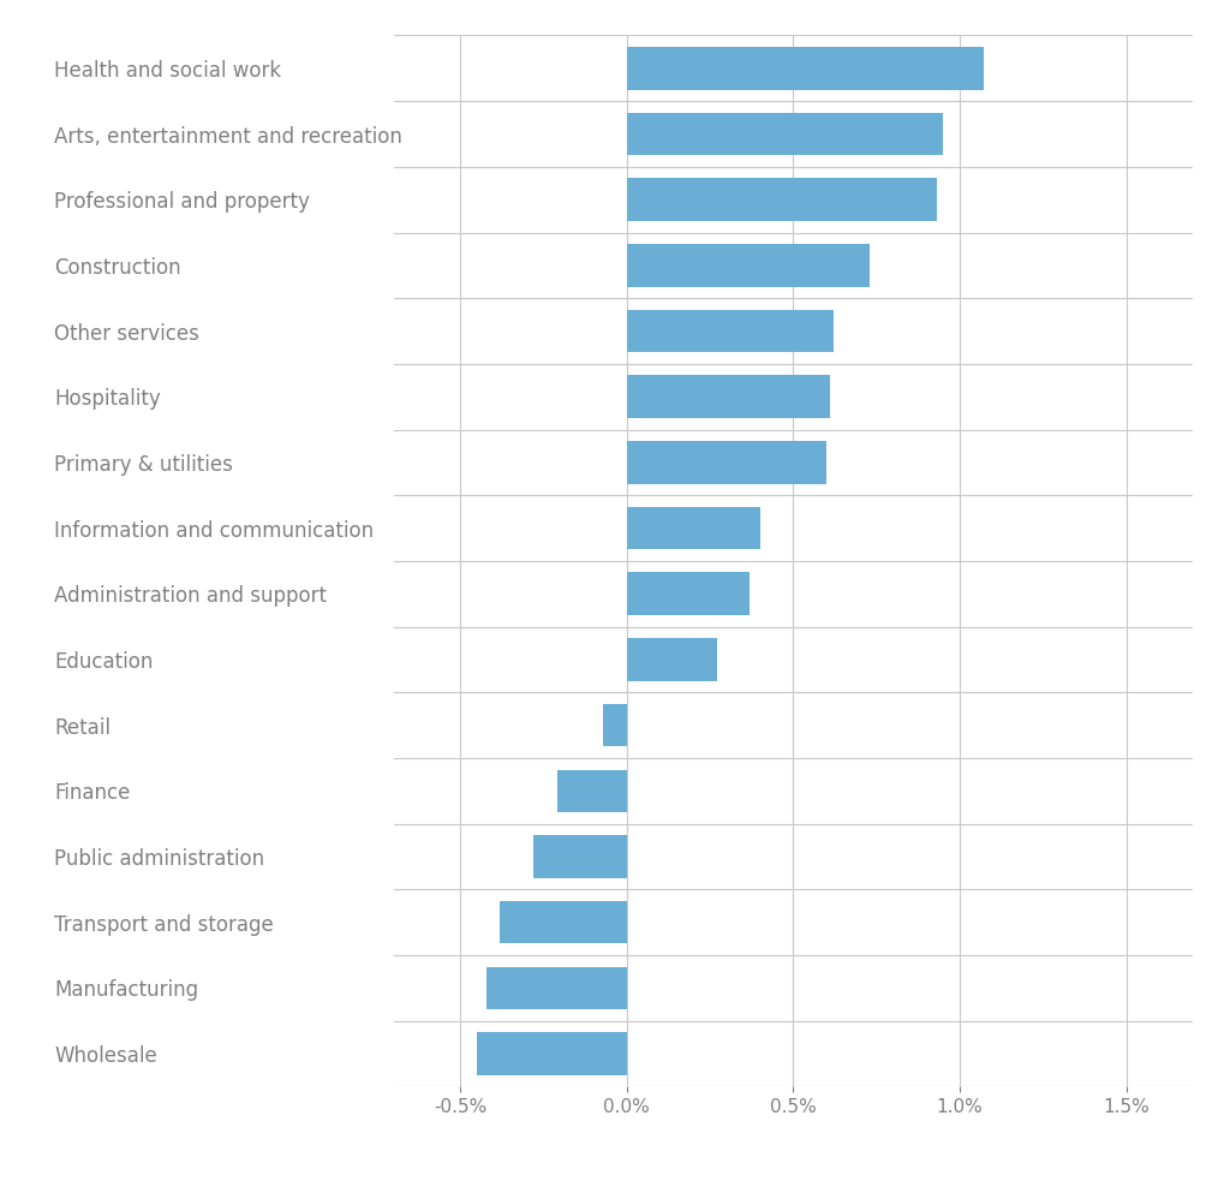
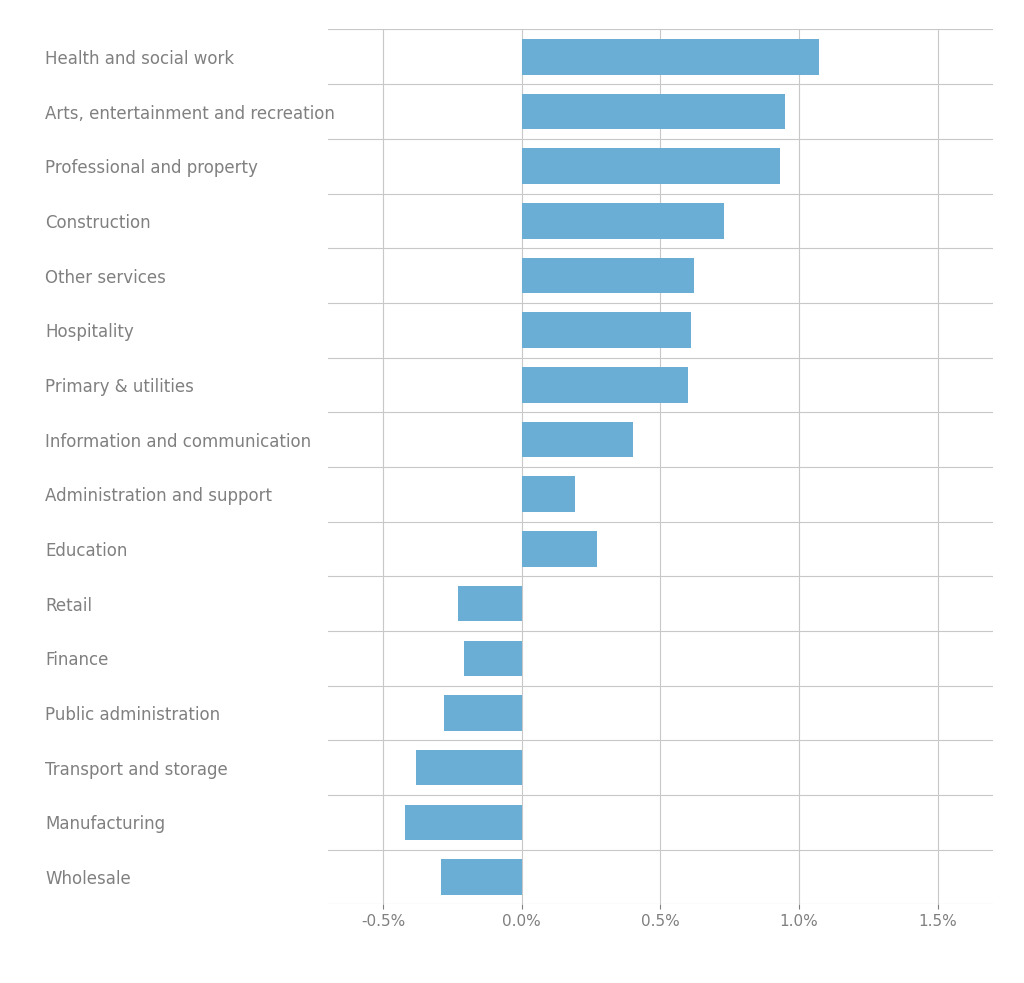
Administration and support: 0.37% -> 0.19%
Retail: -0.07% -> -0.23%
Wholesale: -0.45% -> -0.29%
